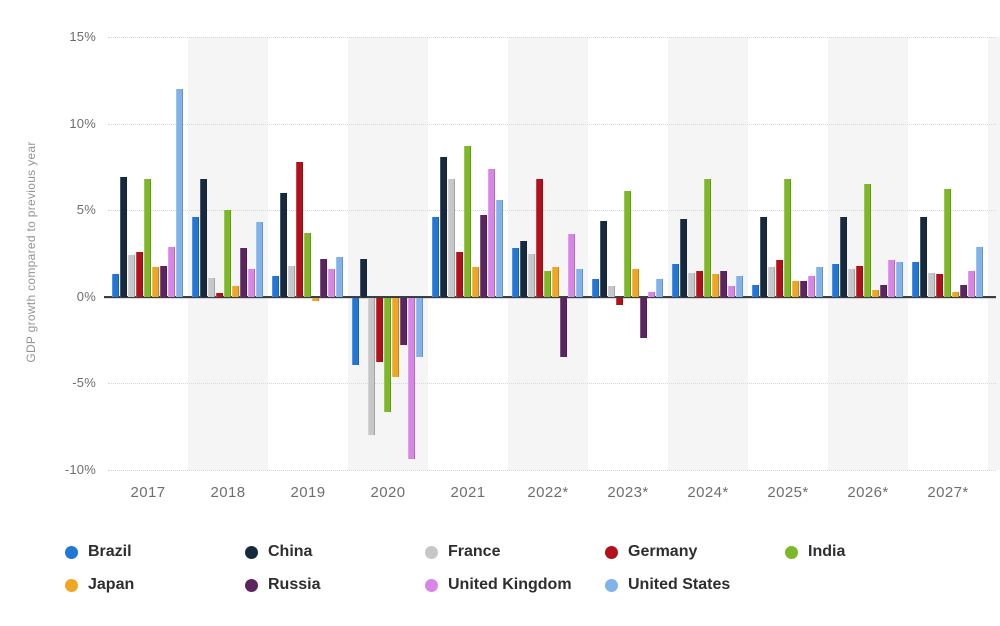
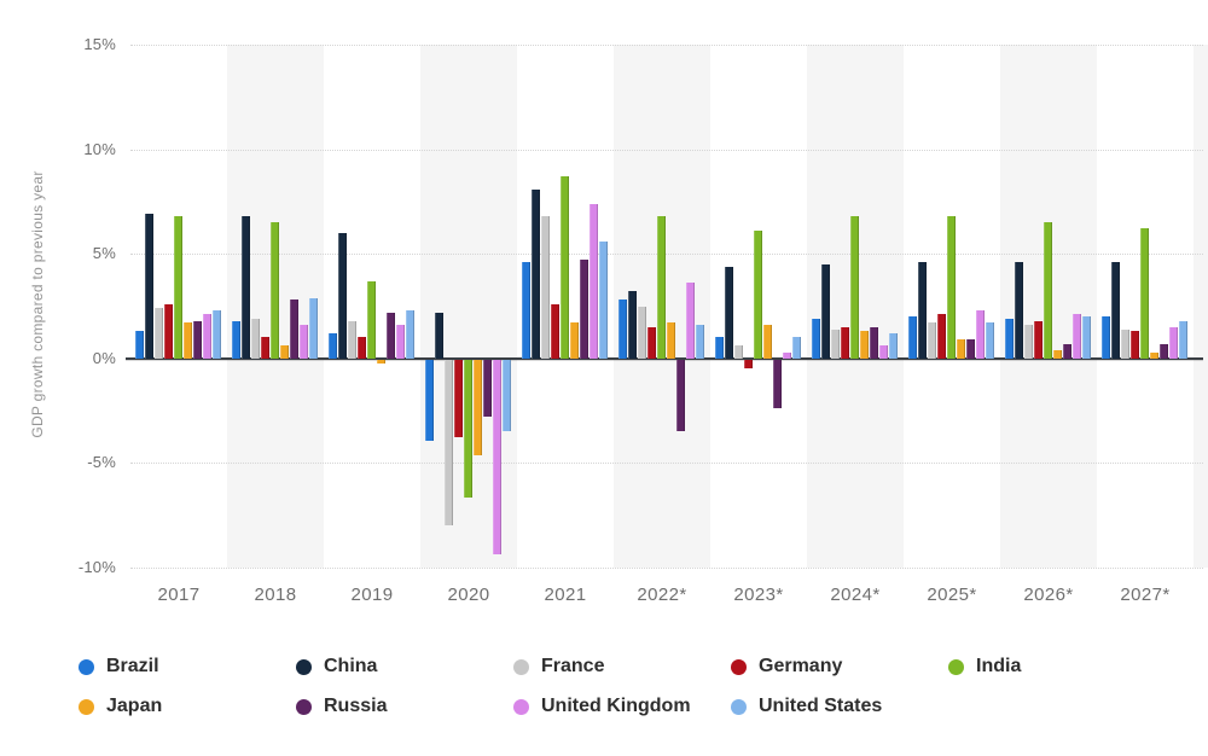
United Kingdom/2017: 2.9% -> 2.1%
United States/2017: 12.0% -> 2.3%
Brazil/2018: 4.6% -> 1.8%
France/2018: 1.1% -> 1.9%
Germany/2018: 0.2% -> 1.0%
India/2018: 5.0% -> 6.5%
United States/2018: 4.3% -> 2.9%
Germany/2019: 7.8% -> 1.0%
Germany/2022*: 6.8% -> 1.5%
India/2022*: 1.5% -> 6.8%
Brazil/2025*: 0.7% -> 2.0%
United Kingdom/2025*: 1.2% -> 2.3%
United States/2027*: 2.9% -> 1.8%
